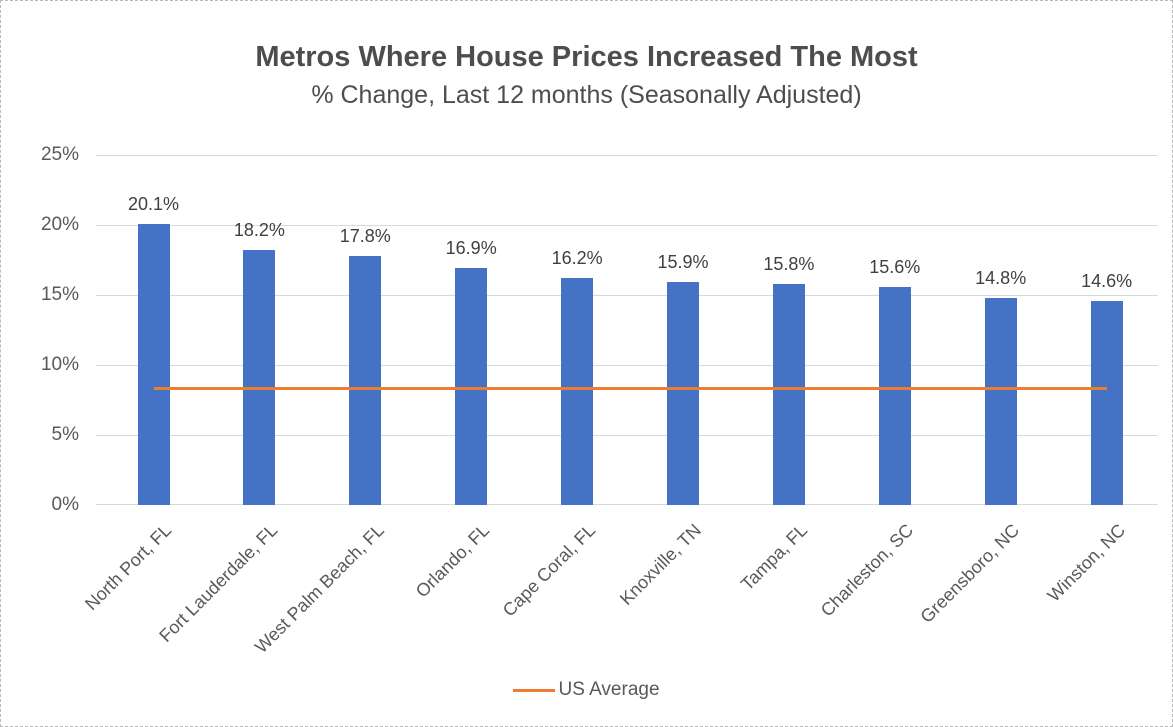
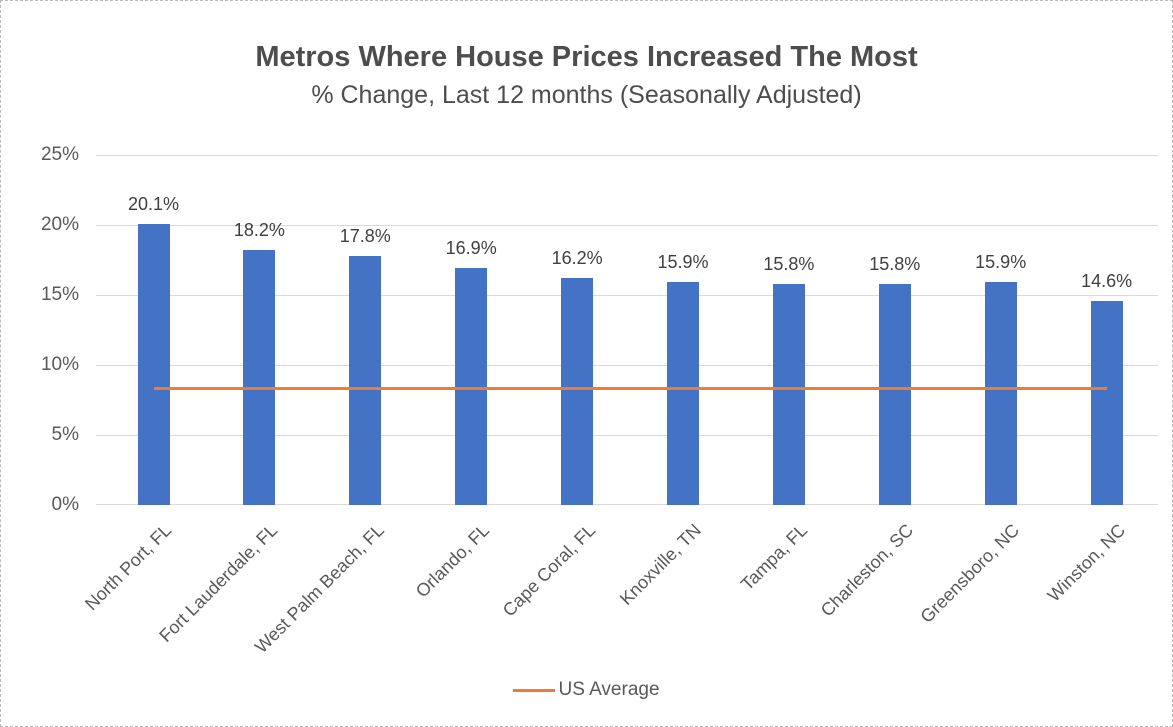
Charleston, SC: 15.6% -> 15.8%
Greensboro, NC: 14.8% -> 15.9%
